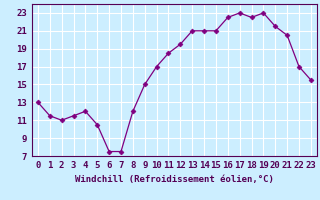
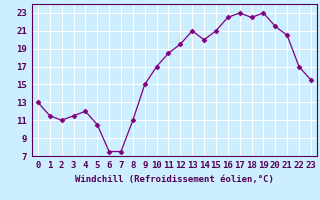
8: 12.0 -> 11.0
14: 21.0 -> 20.0
